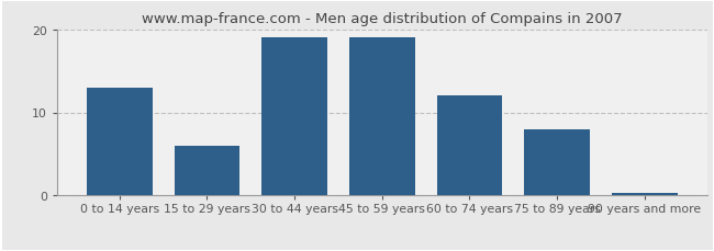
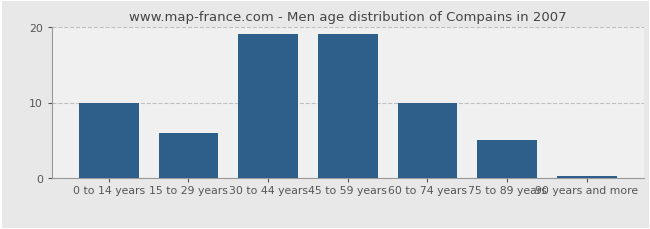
0 to 14 years: 13.0 -> 10.0
60 to 74 years: 12.0 -> 10.0
75 to 89 years: 8.0 -> 5.0
